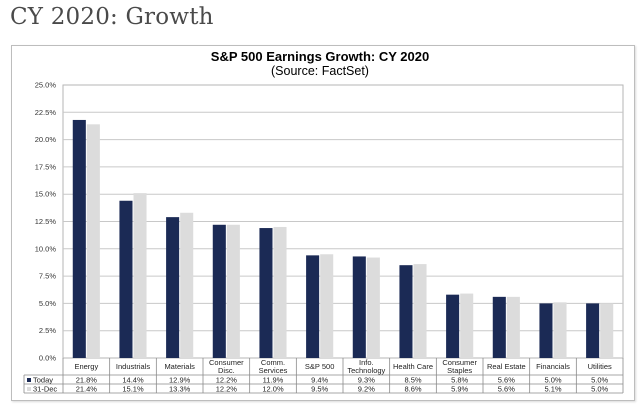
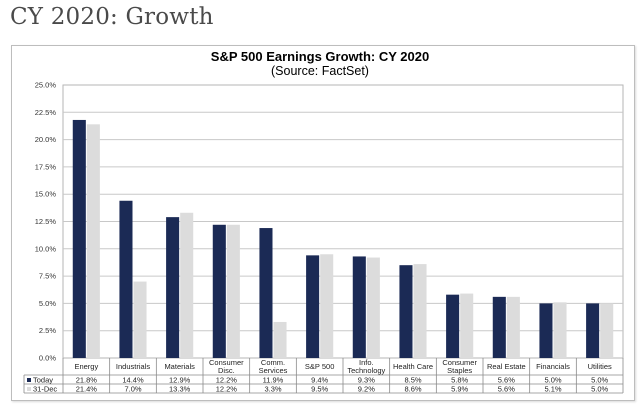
31-Dec/Industrials: 15.1% -> 7.0%
31-Dec/Comm. Services: 12.0% -> 3.3%
